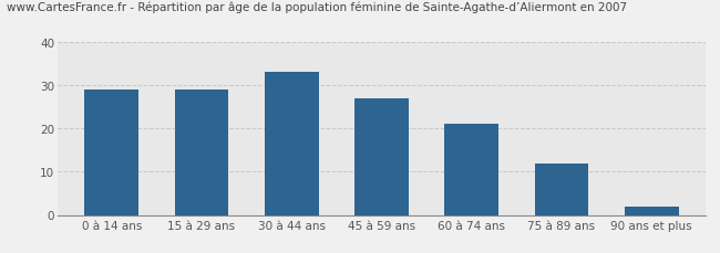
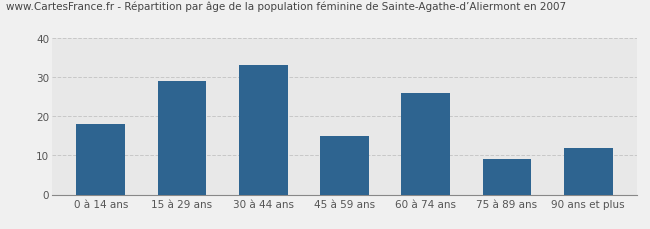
0 à 14 ans: 29 -> 18
45 à 59 ans: 27 -> 15
60 à 74 ans: 21 -> 26
75 à 89 ans: 12 -> 9
90 ans et plus: 2 -> 12
